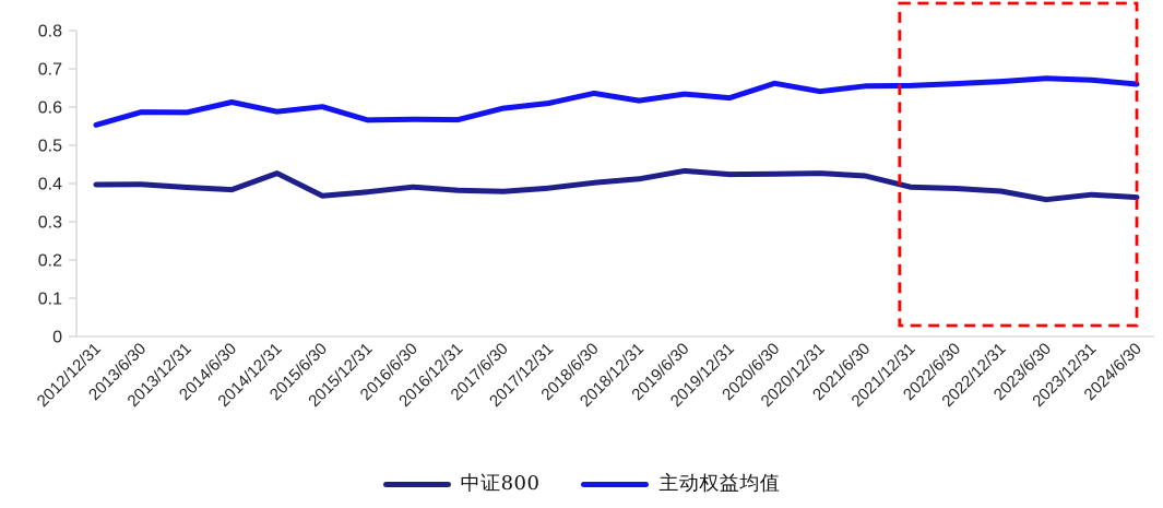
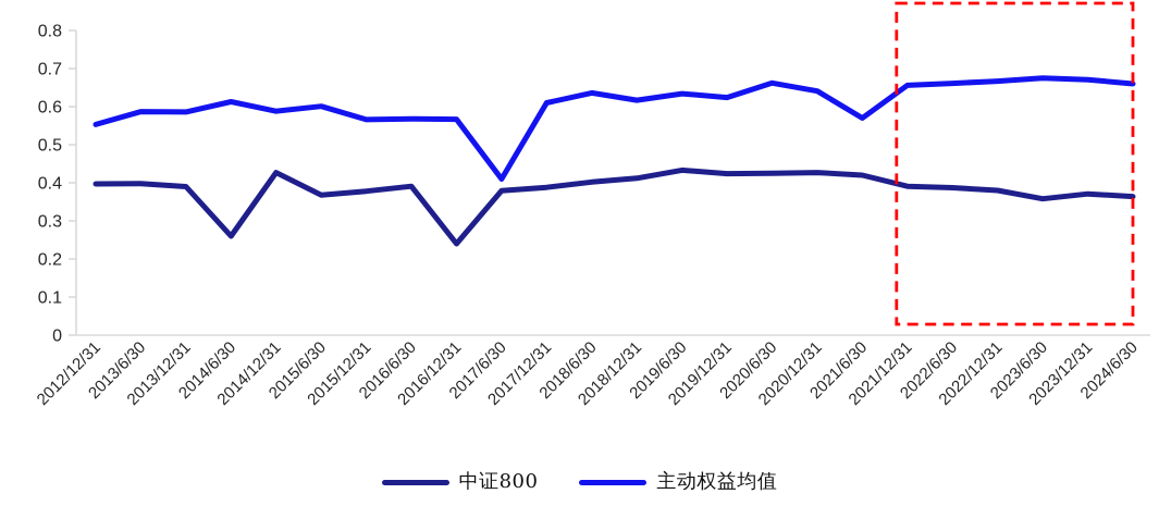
中证800/2014/6/30: 0.38 -> 0.26
中证800/2016/12/31: 0.38 -> 0.24
主动权益均值/2017/6/30: 0.60 -> 0.41
主动权益均值/2021/6/30: 0.66 -> 0.57
